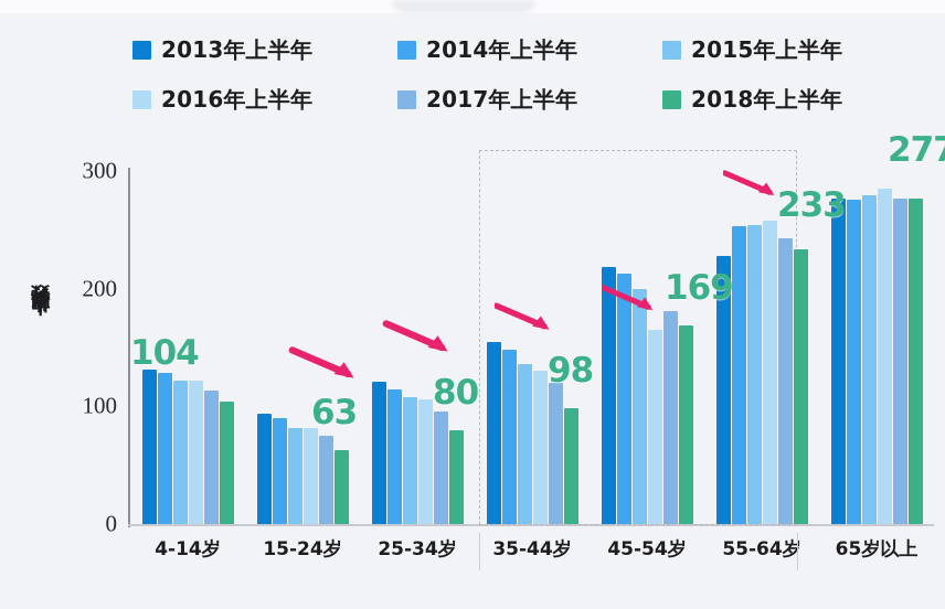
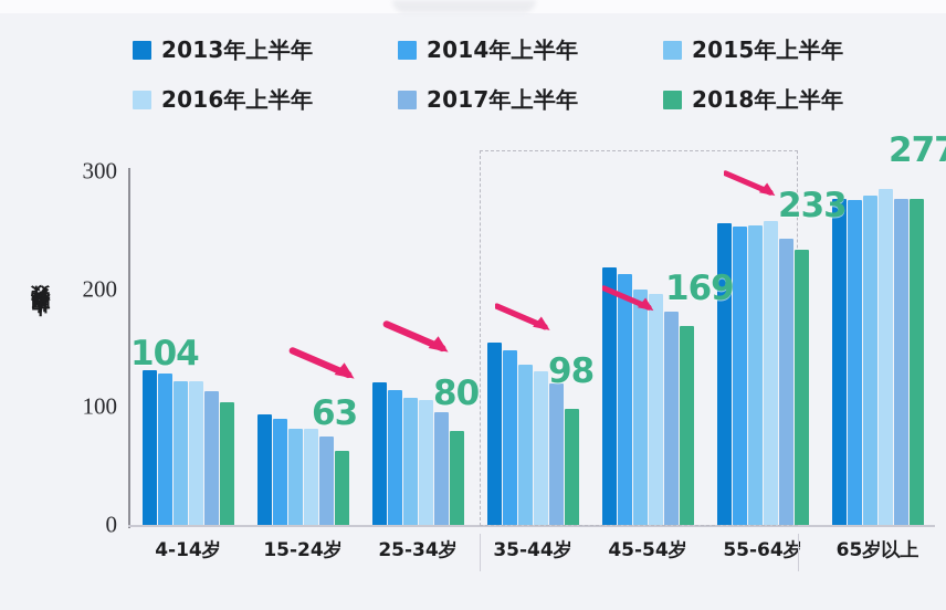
2016年上半年/45-54岁: 165 -> 196
2013年上半年/55-64岁: 228 -> 256
